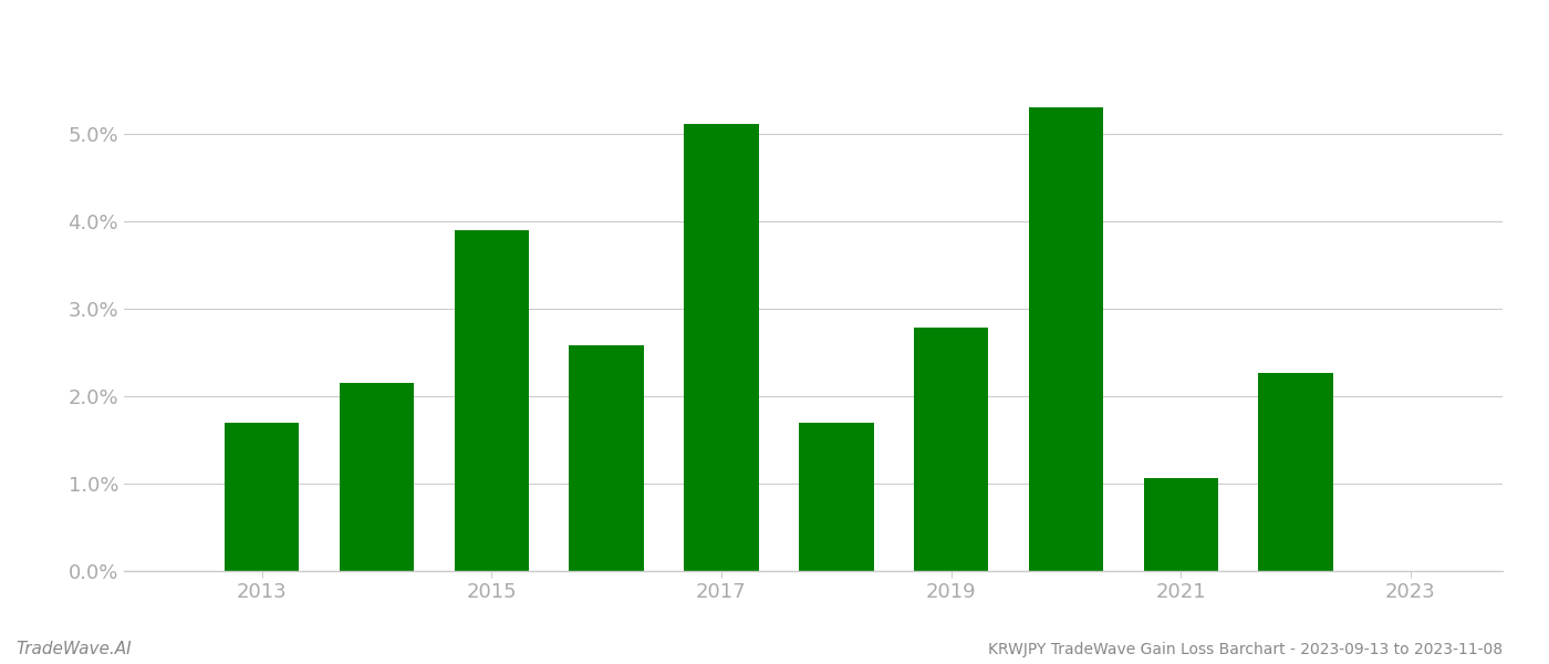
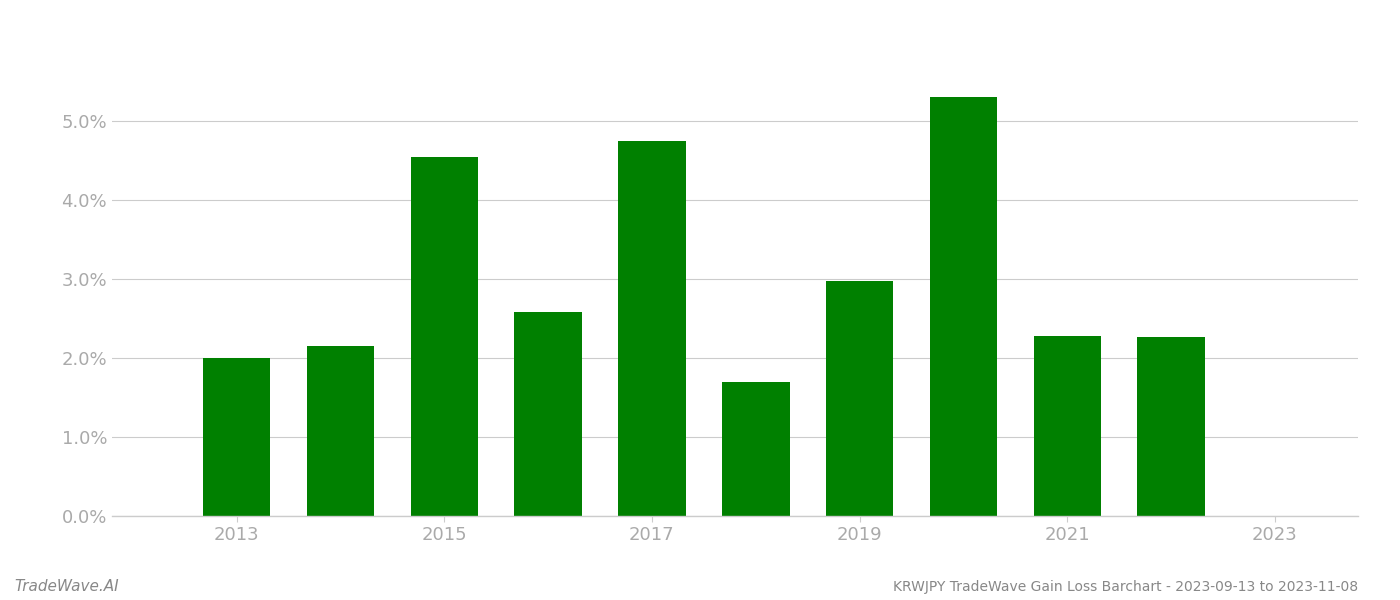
2013: 1.70% -> 2.00%
2015: 3.90% -> 4.55%
2017: 5.12% -> 4.75%
2019: 2.78% -> 2.98%
2021: 1.06% -> 2.28%
